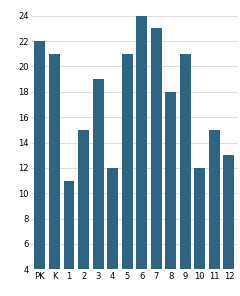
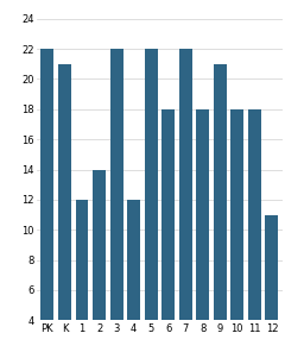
1: 11 -> 12
2: 15 -> 14
3: 19 -> 22
5: 21 -> 22
6: 24 -> 18
7: 23 -> 22
10: 12 -> 18
11: 15 -> 18
12: 13 -> 11
